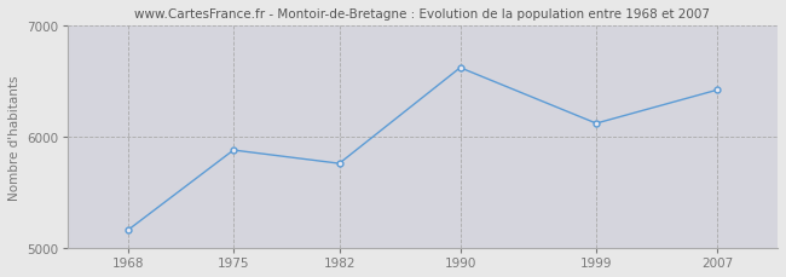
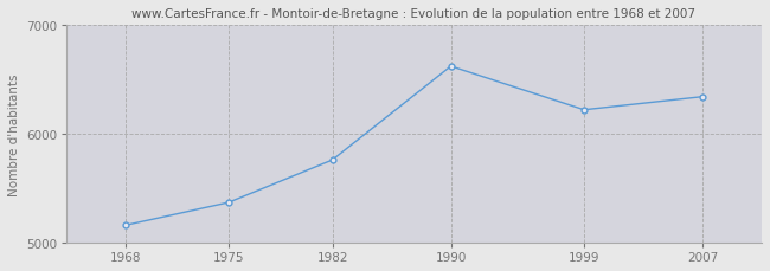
1975: 5880 -> 5370
1999: 6120 -> 6220
2007: 6420 -> 6340
